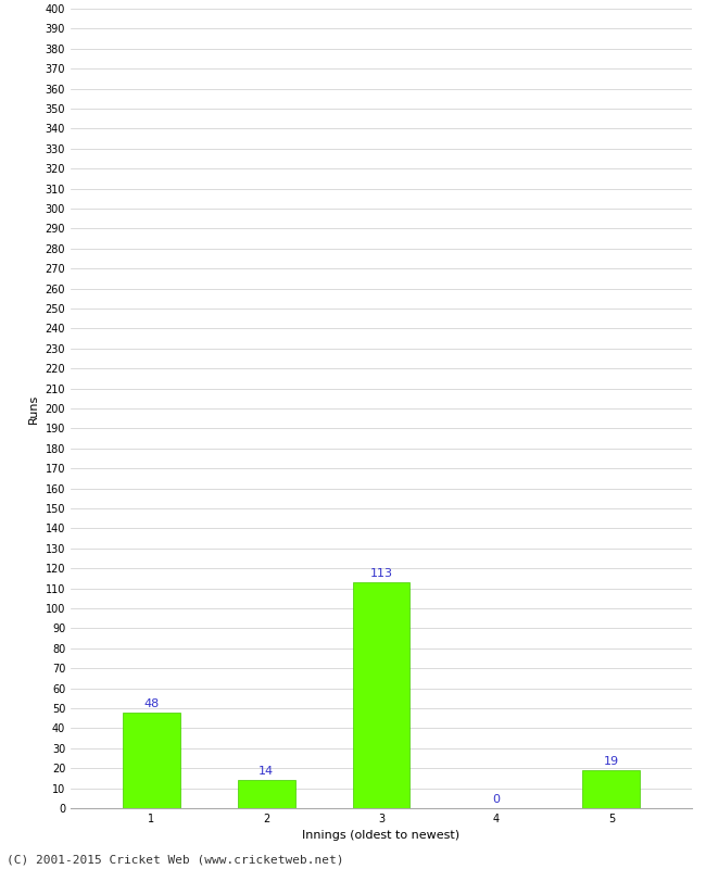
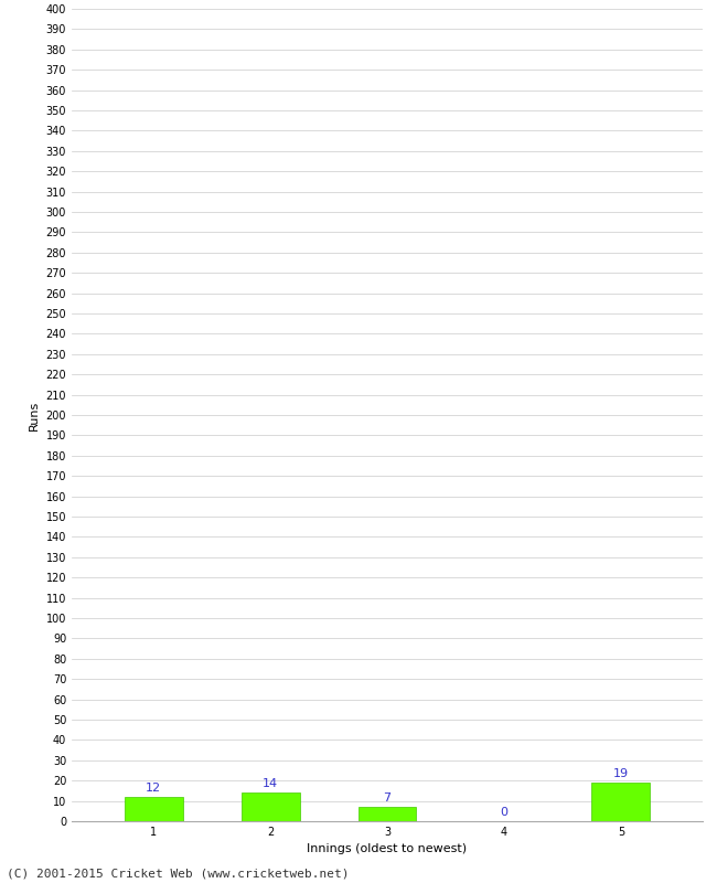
1: 48 -> 12
3: 113 -> 7
